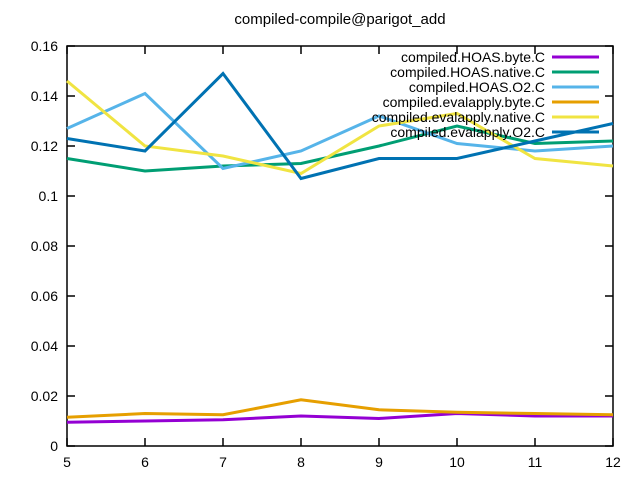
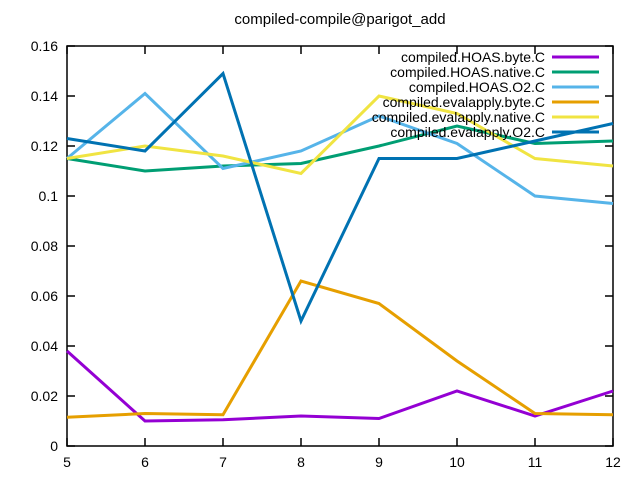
compiled.HOAS.byte.C/5: 0.009 -> 0.038
compiled.HOAS.O2.C/5: 0.127 -> 0.115
compiled.evalapply.native.C/5: 0.146 -> 0.115
compiled.evalapply.byte.C/8: 0.018 -> 0.066
compiled.evalapply.O2.C/8: 0.107 -> 0.050
compiled.evalapply.byte.C/9: 0.015 -> 0.057
compiled.evalapply.native.C/9: 0.128 -> 0.140
compiled.HOAS.byte.C/10: 0.013 -> 0.022
compiled.evalapply.byte.C/10: 0.013 -> 0.034
compiled.HOAS.O2.C/11: 0.118 -> 0.100
compiled.HOAS.byte.C/12: 0.012 -> 0.022
compiled.HOAS.O2.C/12: 0.120 -> 0.097
